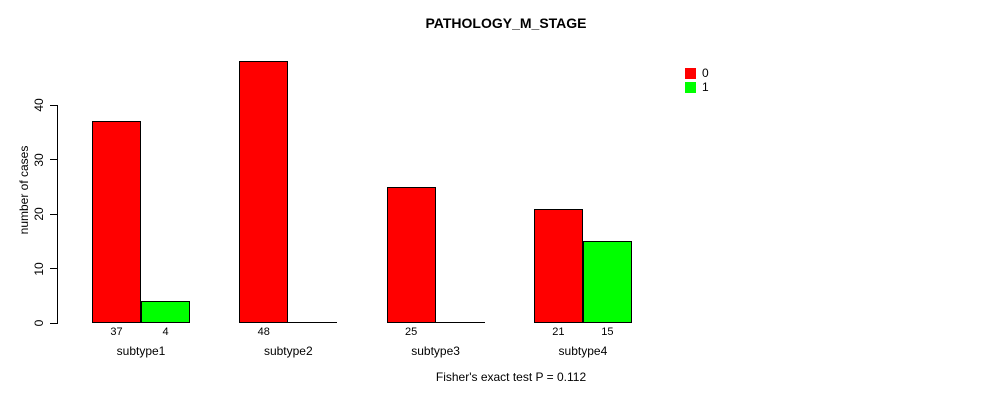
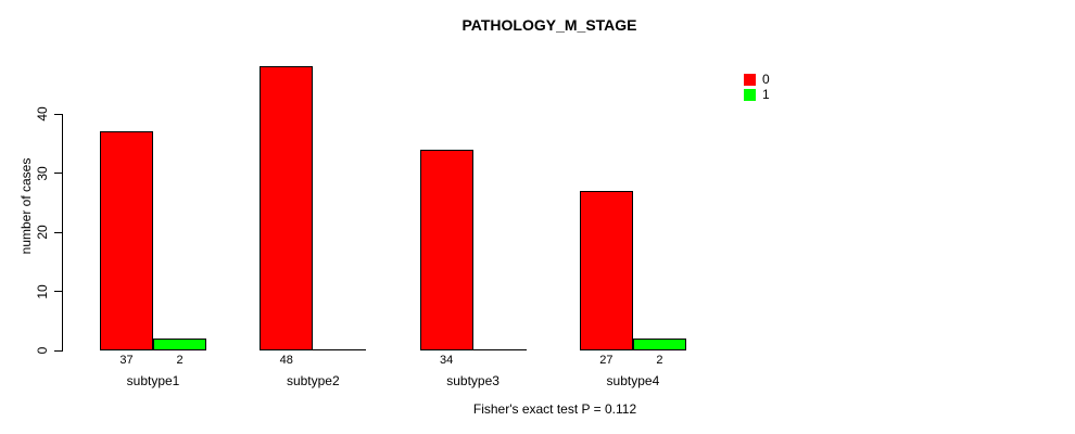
1/subtype1: 4 -> 2
0/subtype3: 25 -> 34
0/subtype4: 21 -> 27
1/subtype4: 15 -> 2
